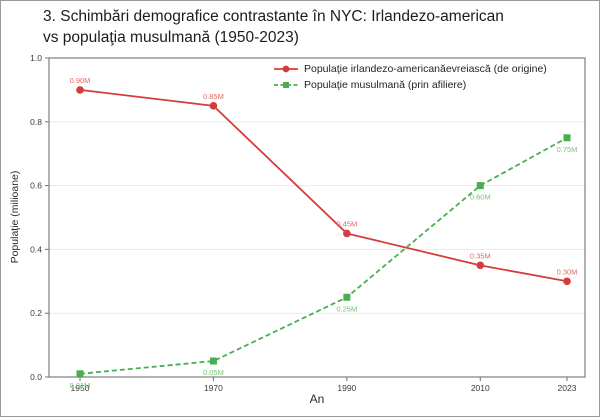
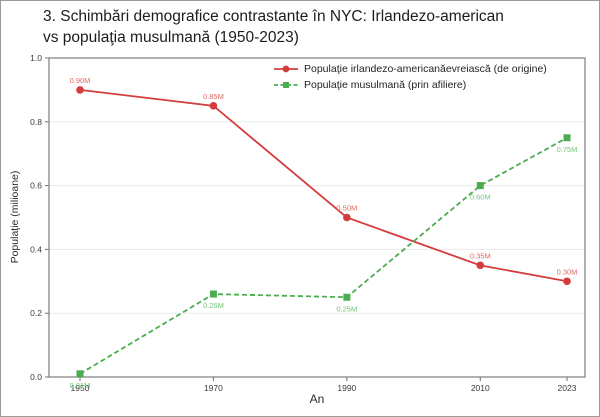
Populaţie musulmană (prin afiliere)/1970: 0.05M -> 0.26M
Populaţie irlandezo-americanăevreiască (de origine)/1990: 0.45M -> 0.50M
